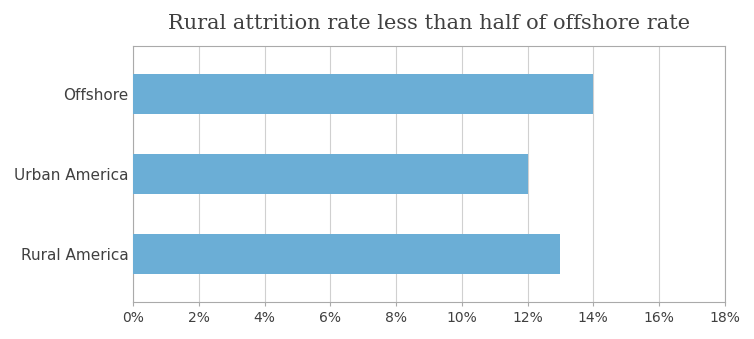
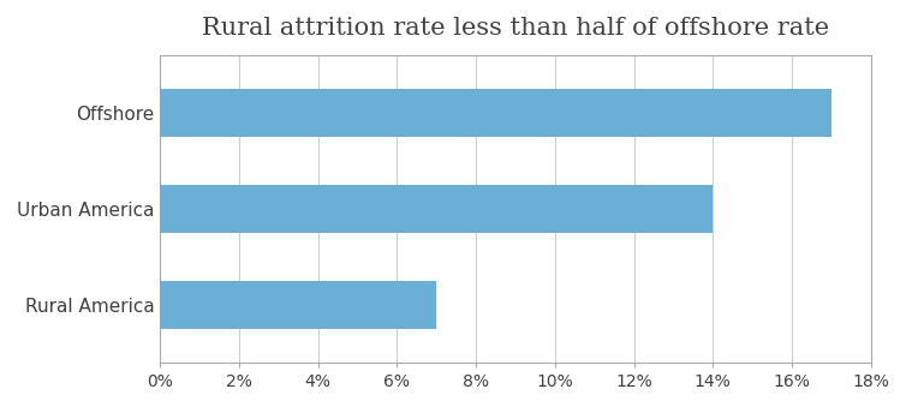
Offshore: 14% -> 17%
Urban America: 12% -> 14%
Rural America: 13% -> 7%
